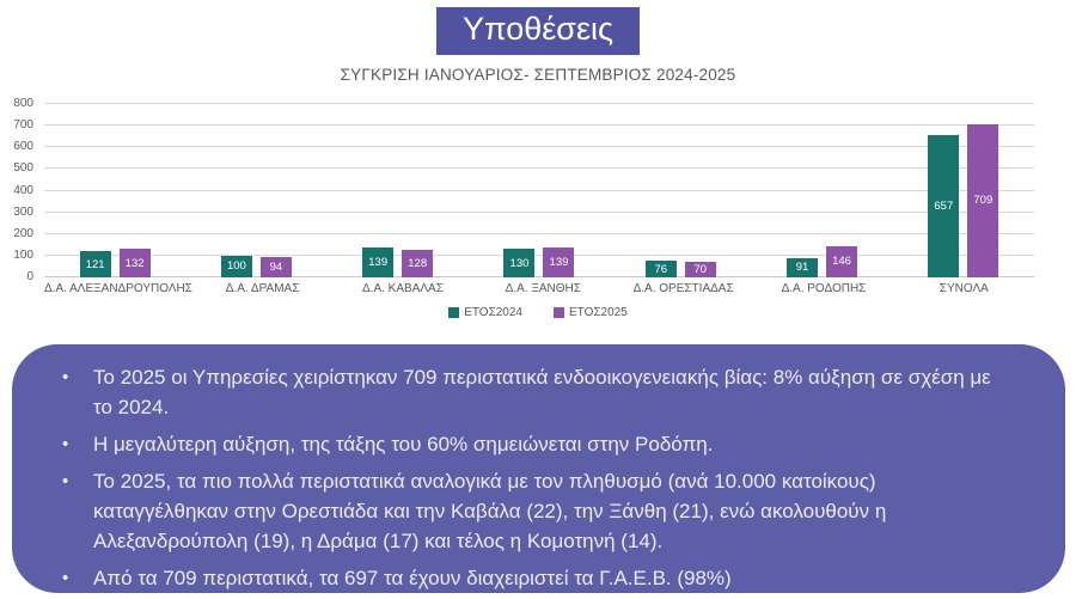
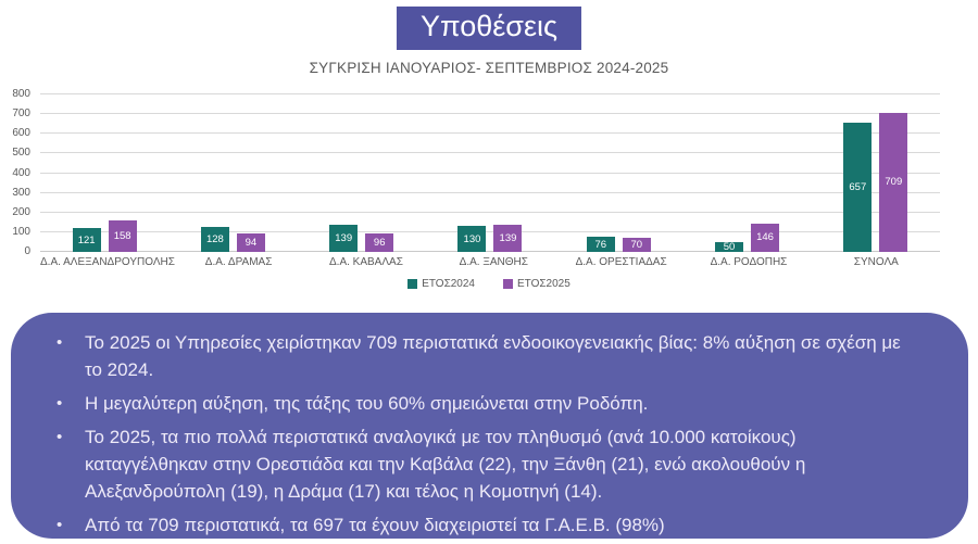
ΕΤΟΣ2025/Δ.Α. ΑΛΕΞΑΝΔΡΟΥΠΟΛΗΣ: 132 -> 158
ΕΤΟΣ2024/Δ.Α. ΔΡΑΜΑΣ: 100 -> 128
ΕΤΟΣ2025/Δ.Α. ΚΑΒΑΛΑΣ: 128 -> 96
ΕΤΟΣ2024/Δ.Α. ΡΟΔΟΠΗΣ: 91 -> 50
